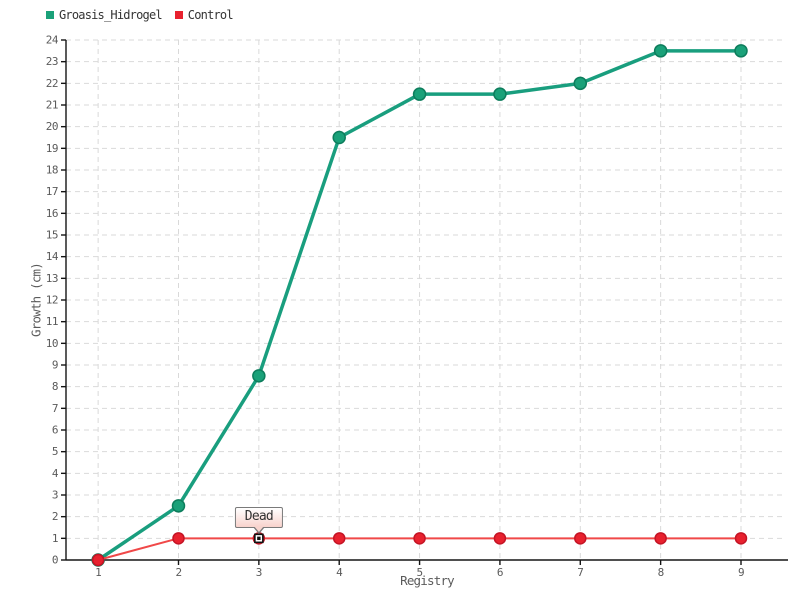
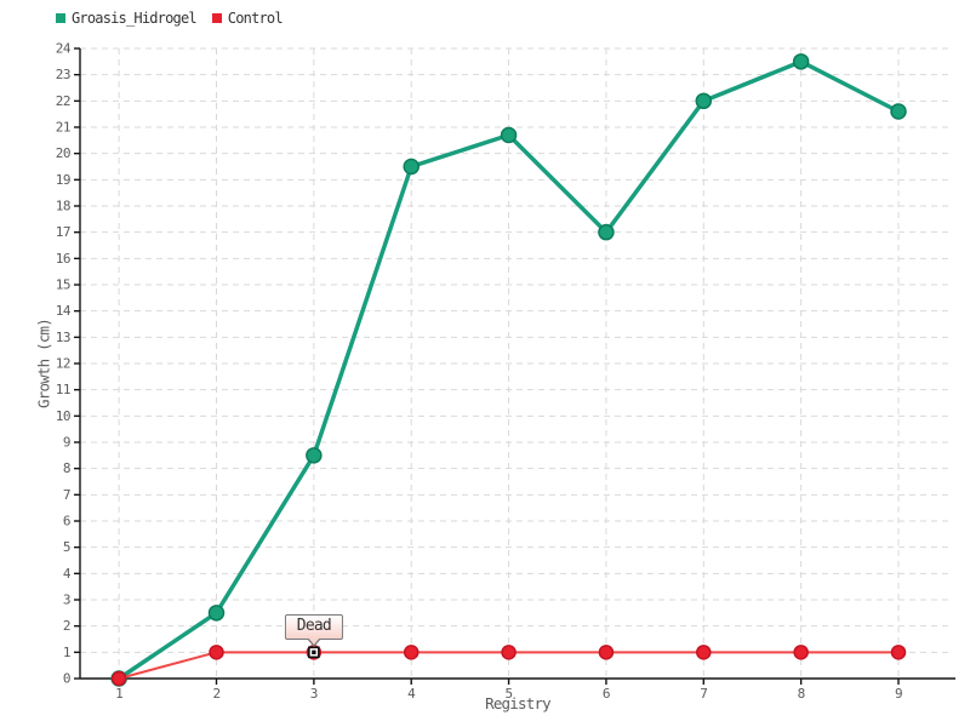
Groasis_Hidrogel/5: 21.5 -> 20.7
Groasis_Hidrogel/6: 21.5 -> 17.0
Groasis_Hidrogel/9: 23.5 -> 21.6
